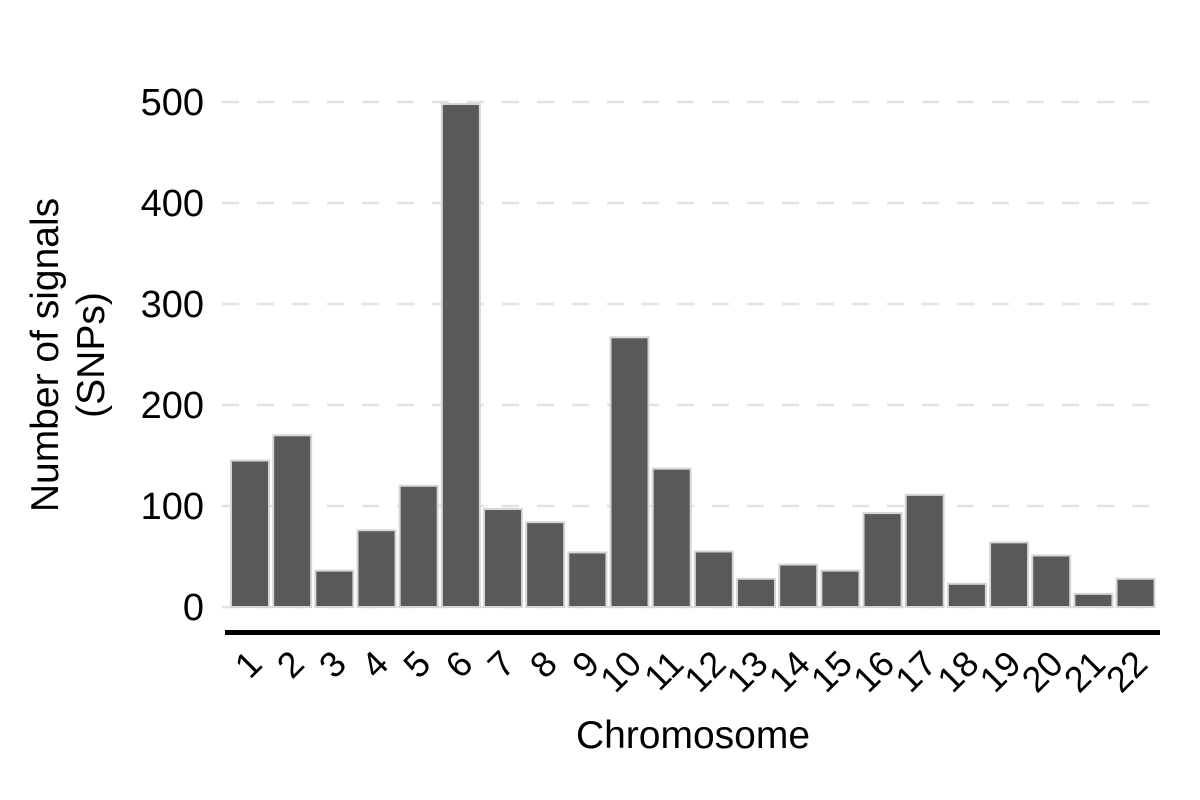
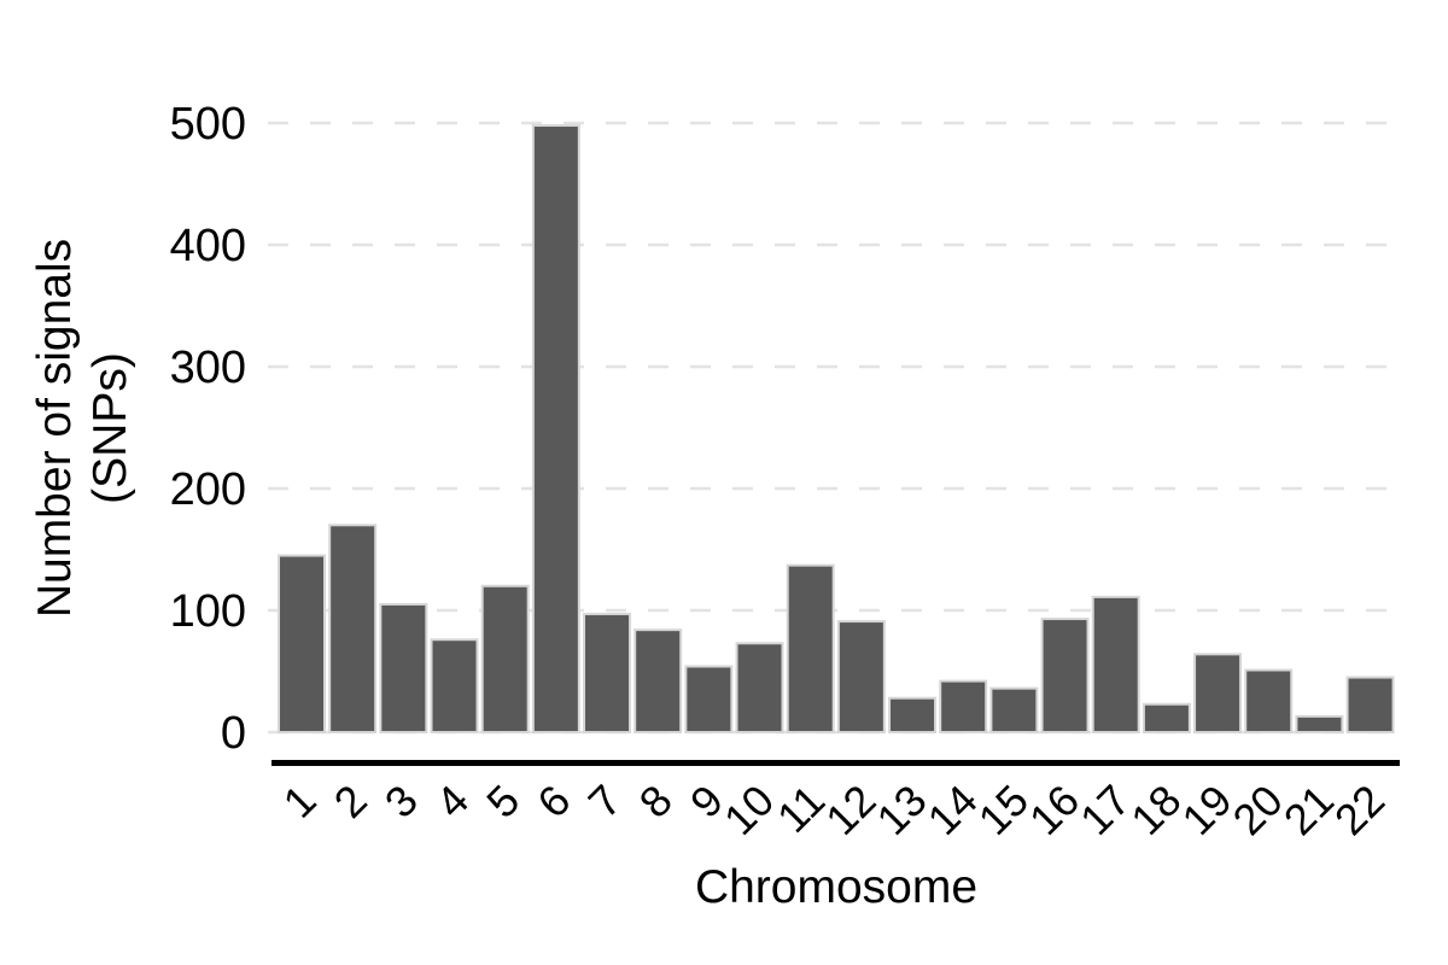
3: 36 -> 105
10: 267 -> 73
12: 55 -> 91
22: 28 -> 45
